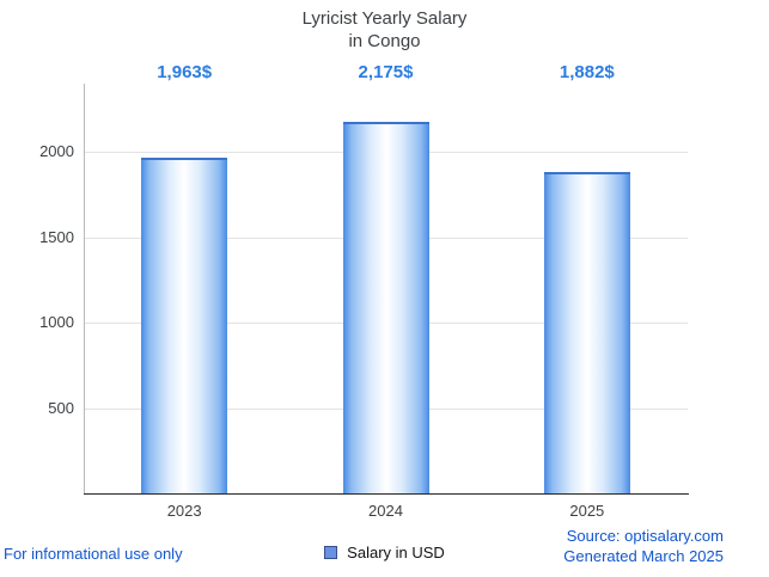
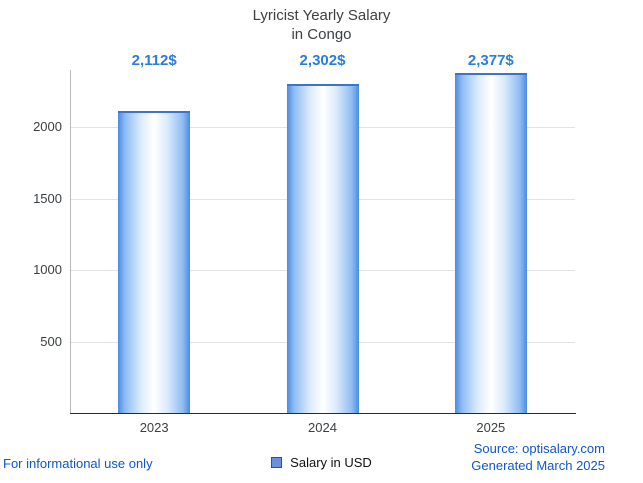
2023: 1,963 -> 2,112
2024: 2,175 -> 2,302
2025: 1,882 -> 2,377
